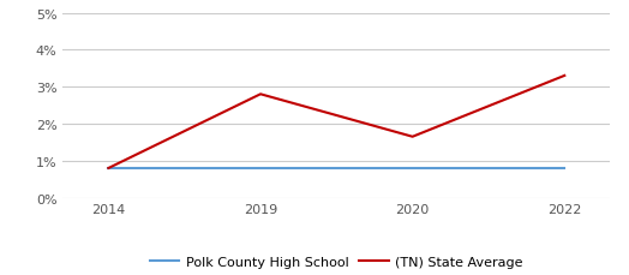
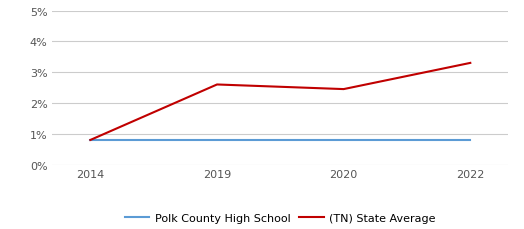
(TN) State Average/2019: 2.80% -> 2.60%
(TN) State Average/2020: 1.65% -> 2.45%
